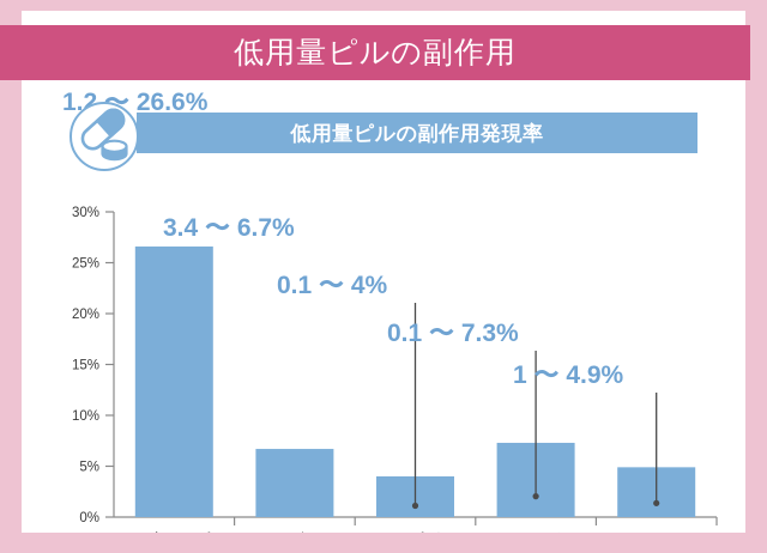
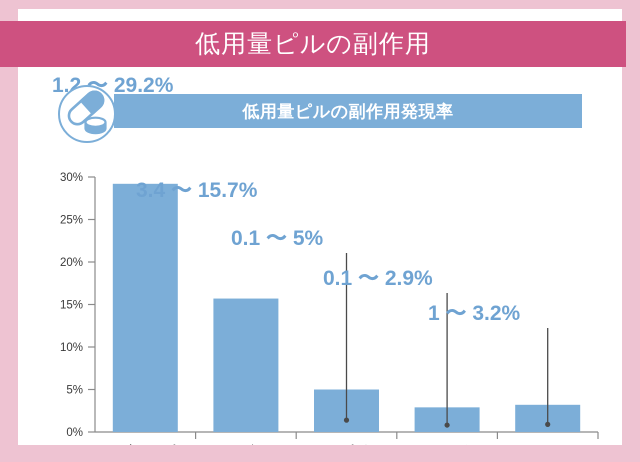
悪心・嘔吐: 26.6% -> 29.2%
頭痛: 6.7% -> 15.7%
不正出血: 4% -> 5%
ニキビ: 7.3% -> 2.9%
むくみ: 4.9% -> 3.2%
